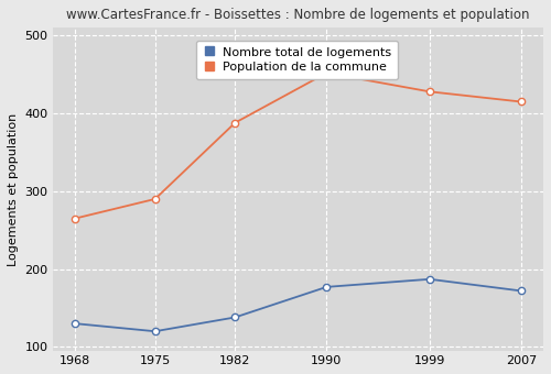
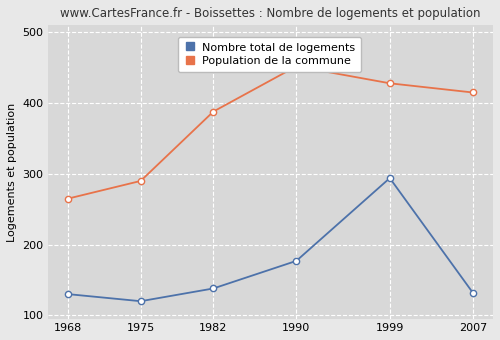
Nombre total de logements/1999: 187 -> 294
Nombre total de logements/2007: 172 -> 132
